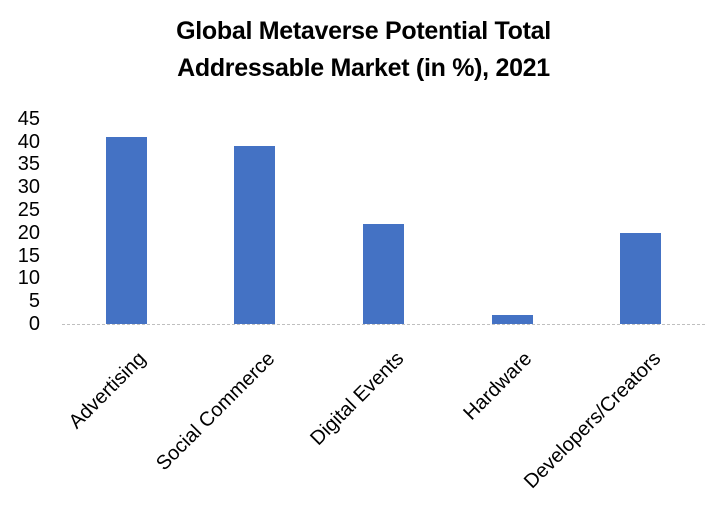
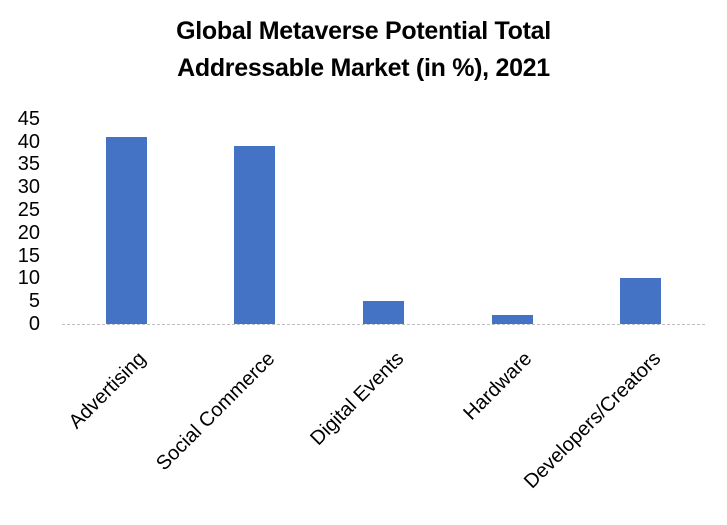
Digital Events: 22 -> 5
Developers/Creators: 20 -> 10
